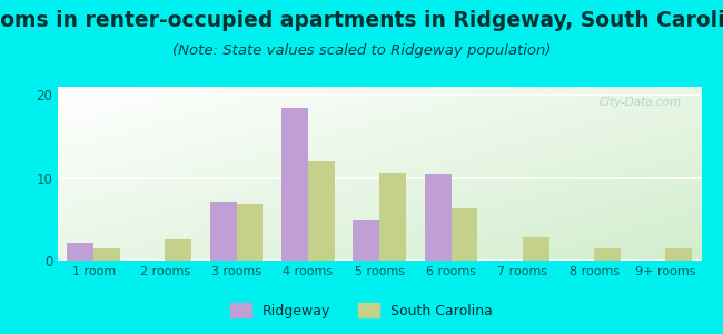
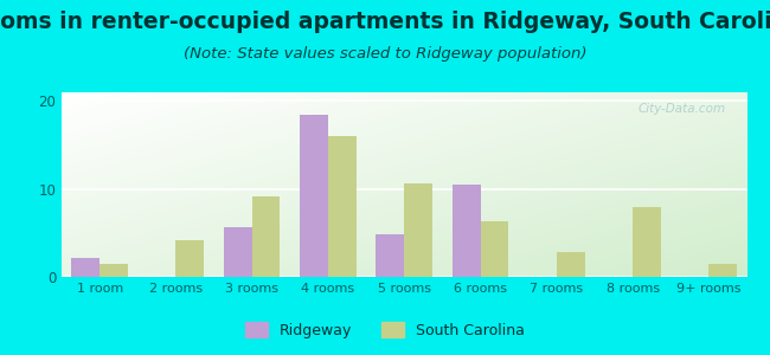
South Carolina/2 rooms: 2.5 -> 4.2
Ridgeway/3 rooms: 7.2 -> 5.6
South Carolina/3 rooms: 6.8 -> 9.2
South Carolina/4 rooms: 12.0 -> 16.0
South Carolina/8 rooms: 1.5 -> 8.0
